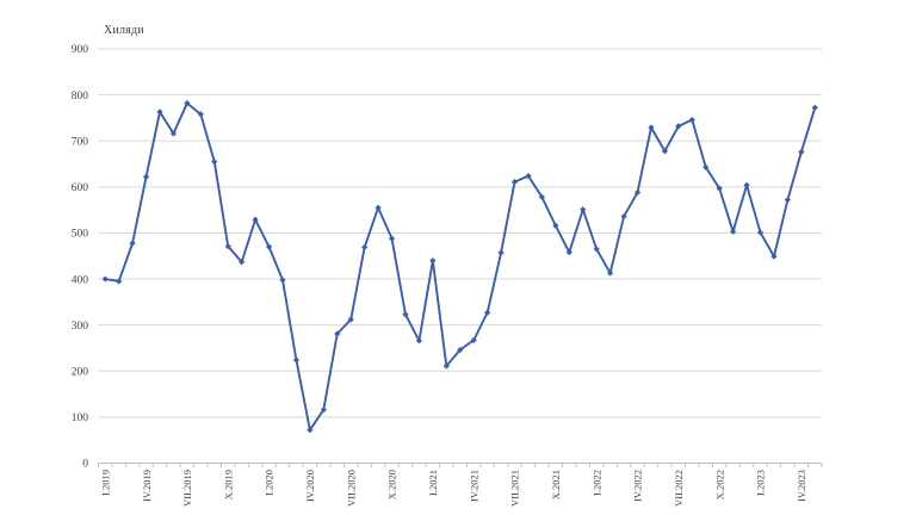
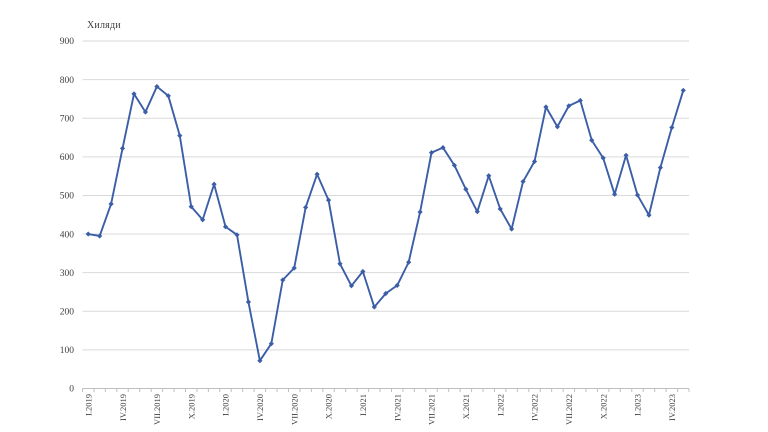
I.2020: 470 -> 420
I.2021: 440 -> 300
